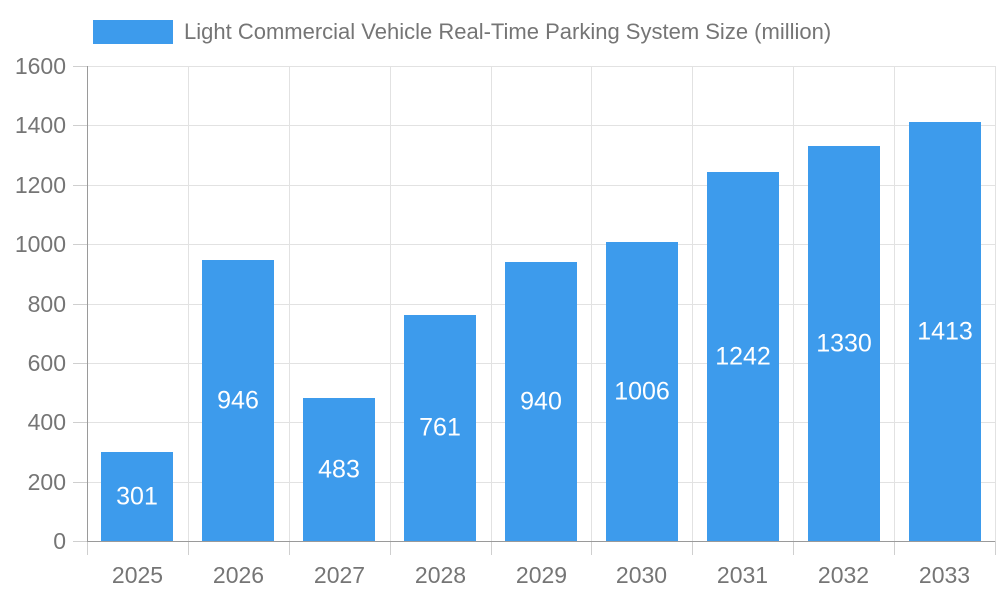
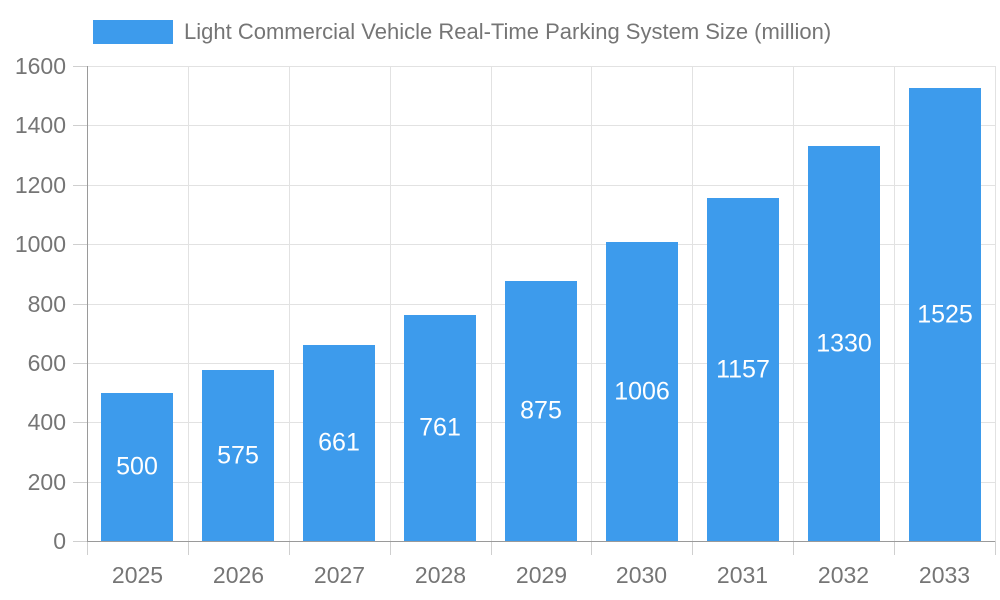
2025: 301 -> 500
2026: 946 -> 575
2027: 483 -> 661
2029: 940 -> 875
2031: 1242 -> 1157
2033: 1413 -> 1525
